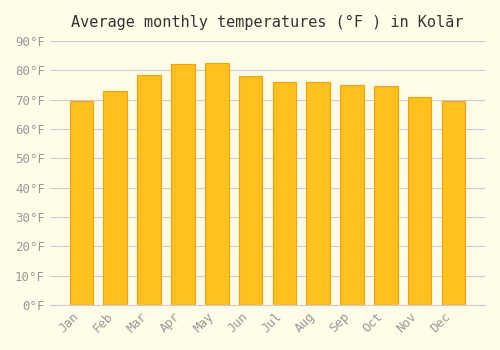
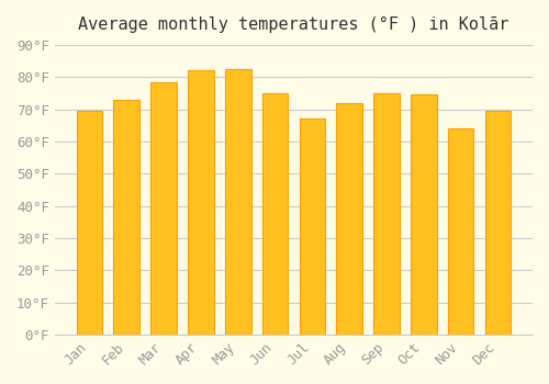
Jun: 78.0°F -> 75.0°F
Jul: 76.0°F -> 67.0°F
Aug: 76.0°F -> 72.0°F
Nov: 71.0°F -> 64.0°F
